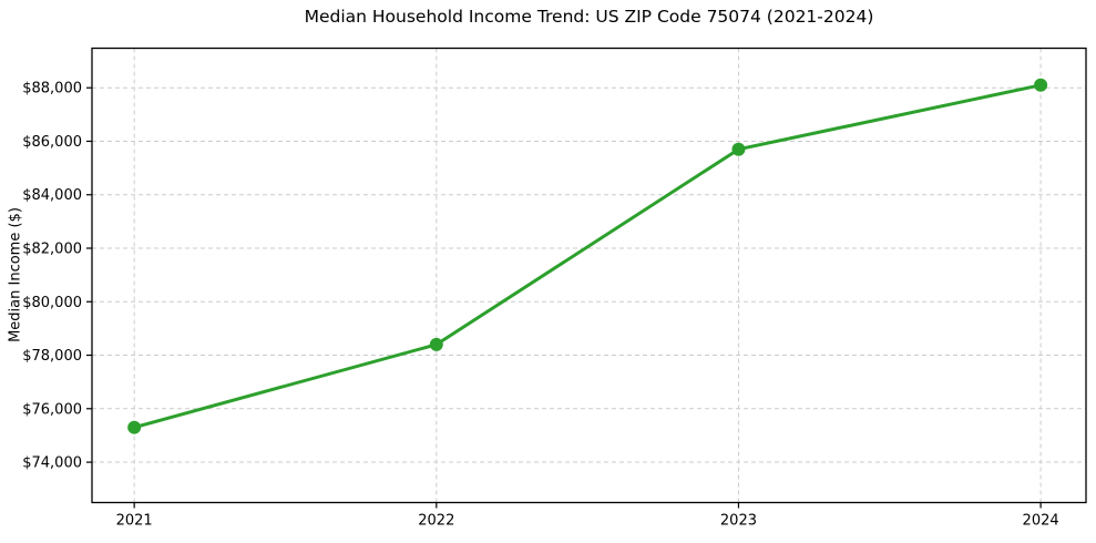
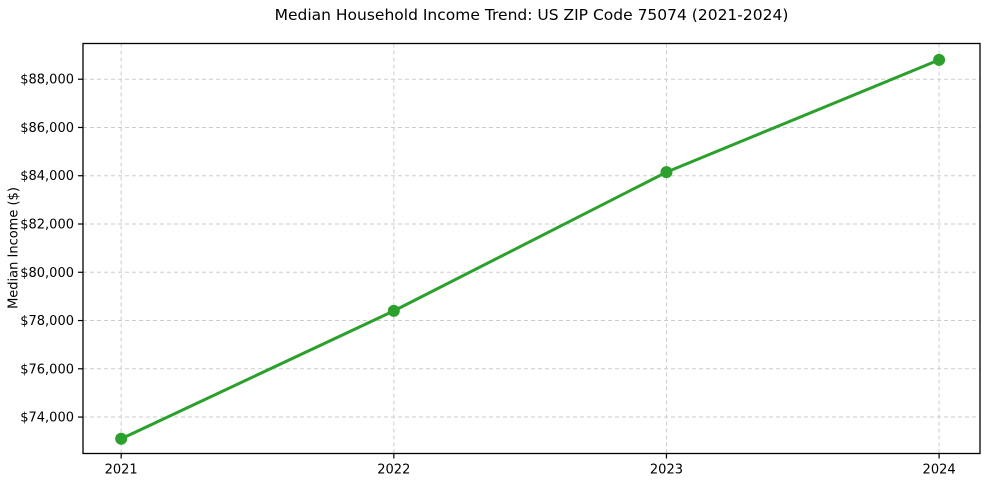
2021: $75300 -> $73100
2023: $85700 -> $84200
2024: $88100 -> $88800
